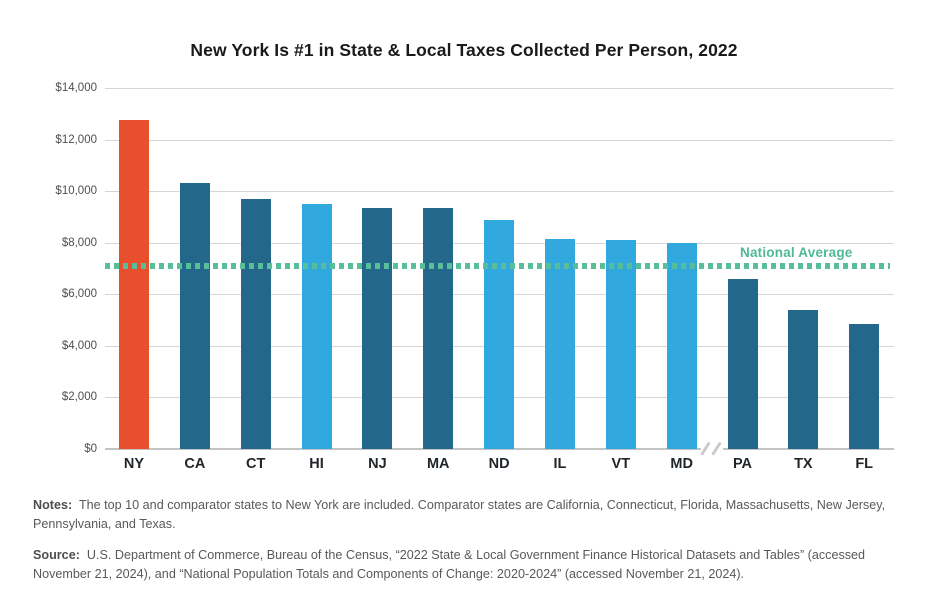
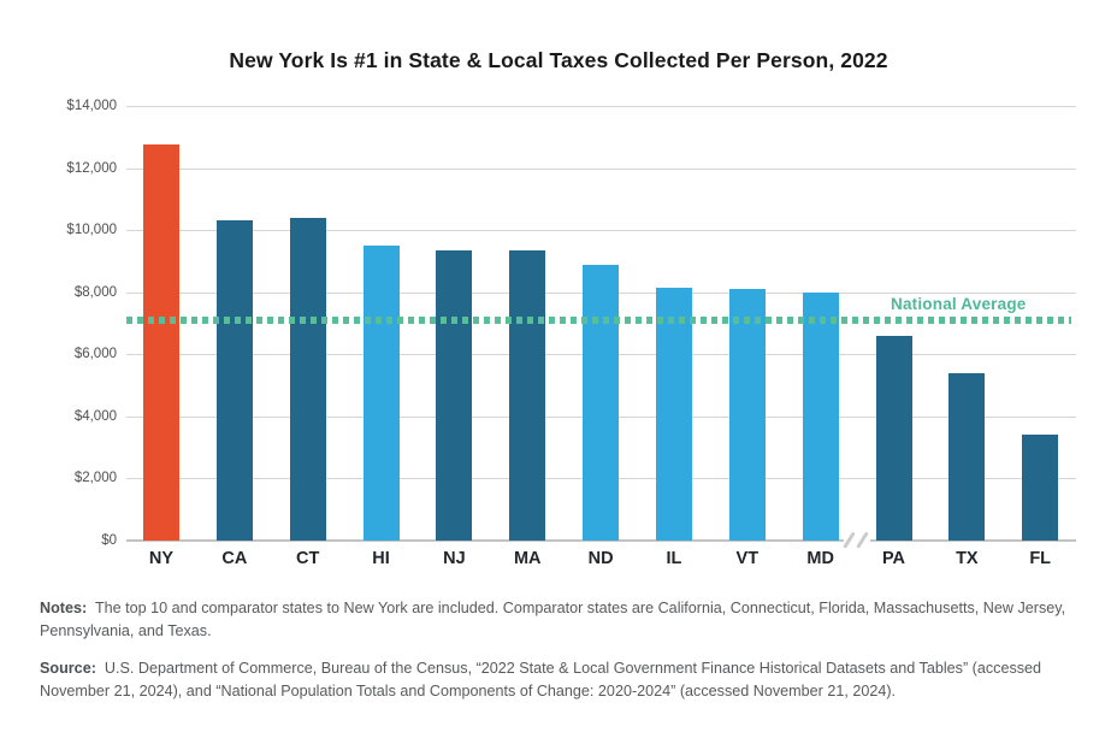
CT: $9700 -> $10400
FL: $4800 -> $3400
